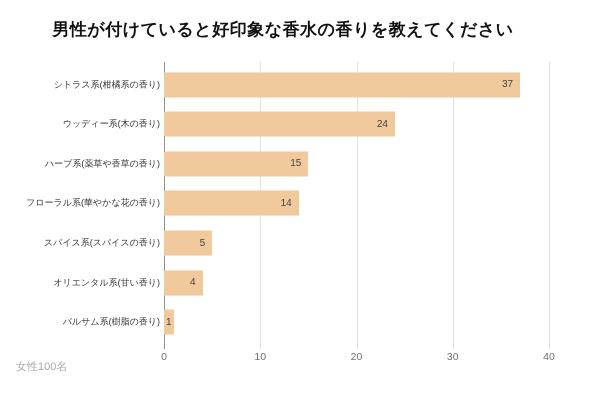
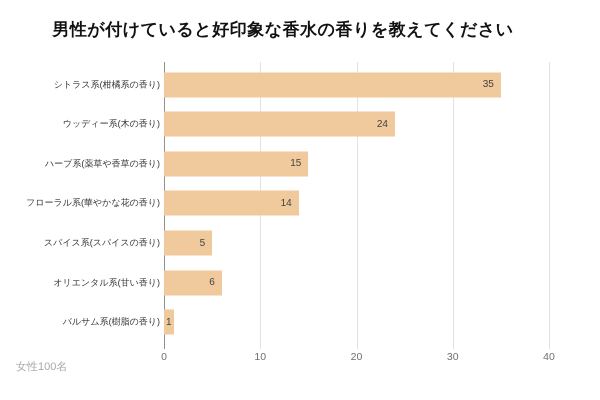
シトラス系(柑橘系の香り): 37 -> 35
オリエンタル系(甘い香り): 4 -> 6
